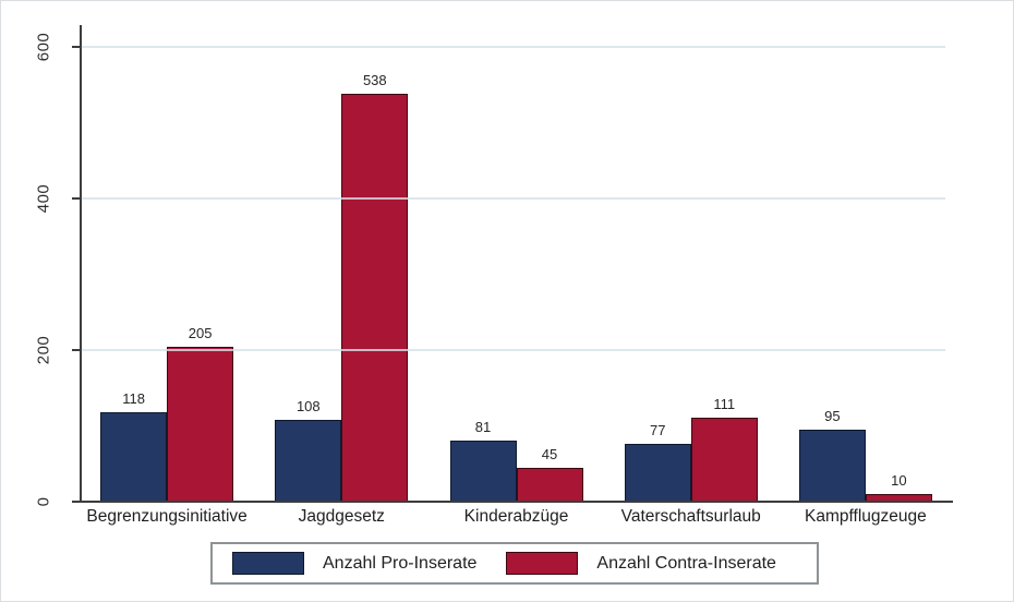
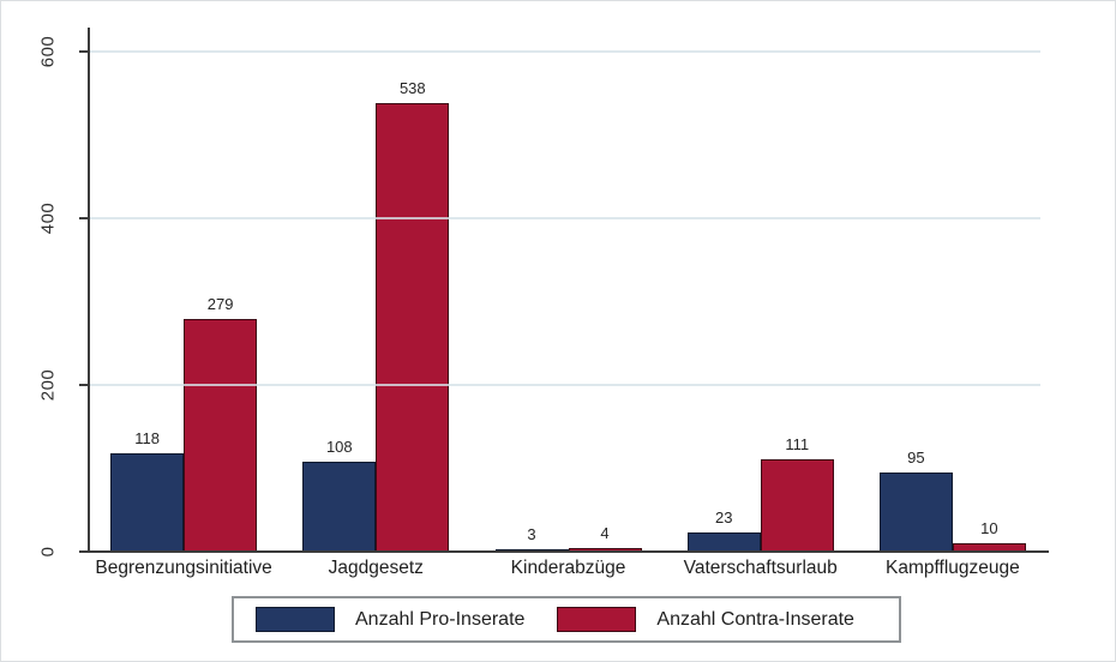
Anzahl Contra-Inserate/Begrenzungsinitiative: 205 -> 279
Anzahl Pro-Inserate/Kinderabzüge: 81 -> 3
Anzahl Contra-Inserate/Kinderabzüge: 45 -> 4
Anzahl Pro-Inserate/Vaterschaftsurlaub: 77 -> 23
